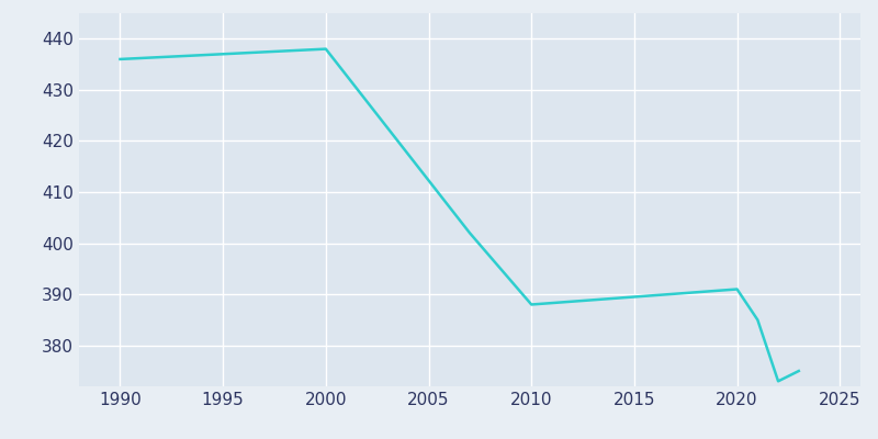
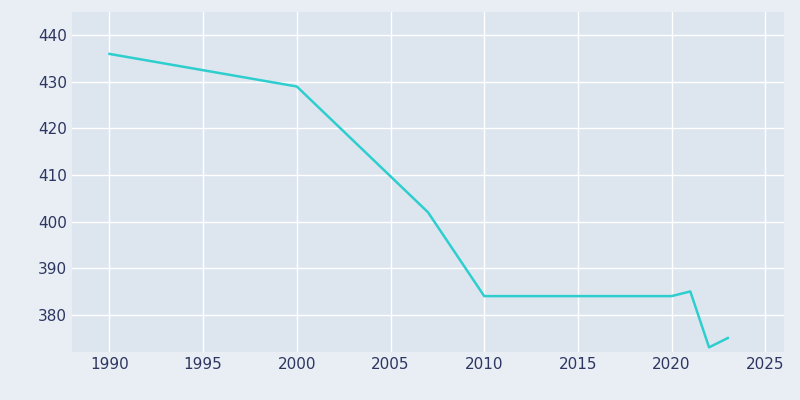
2000: 438 -> 429
2010: 388 -> 384
2020: 391 -> 384
